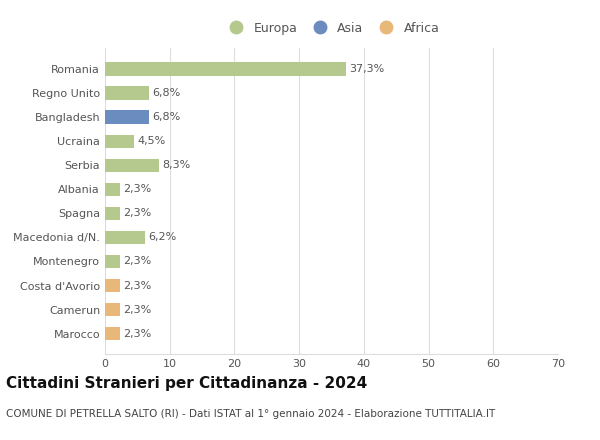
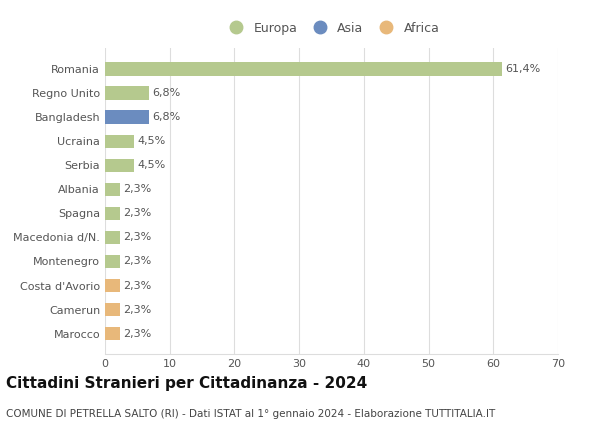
Romania: 37,3% -> 61,4%
Serbia: 8,3% -> 4,5%
Macedonia d/N.: 6,2% -> 2,3%
